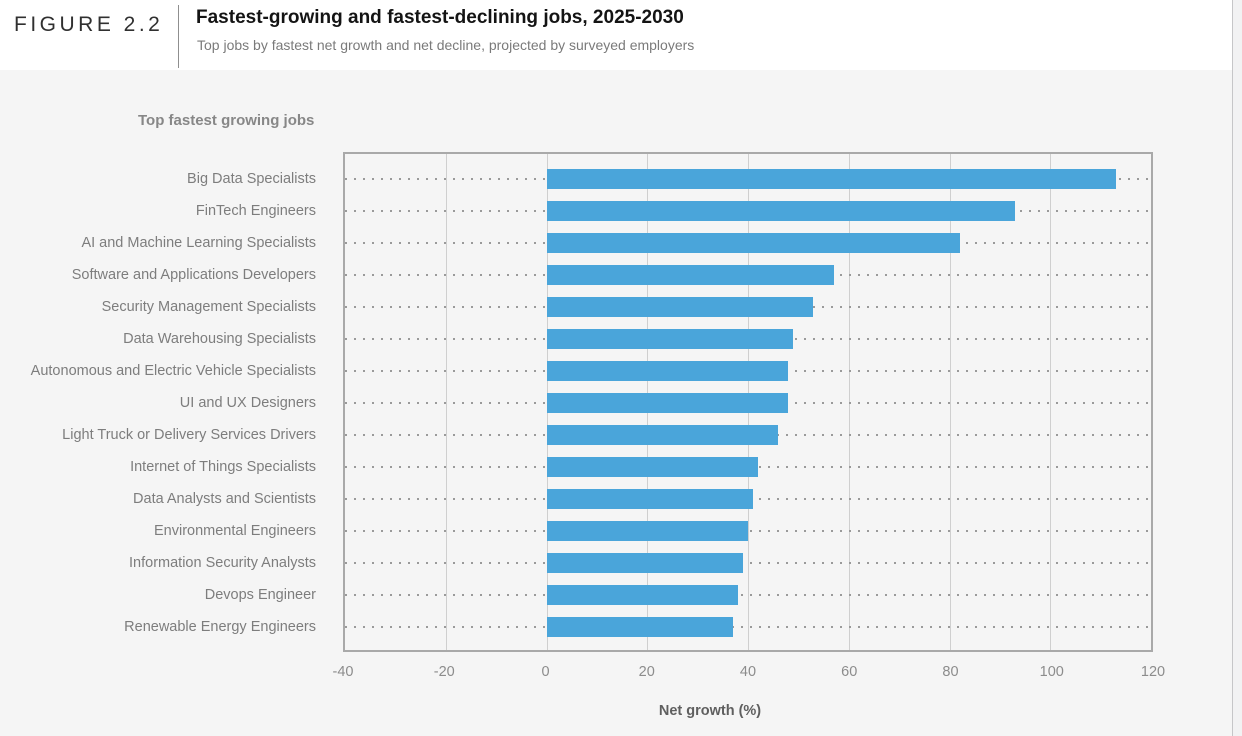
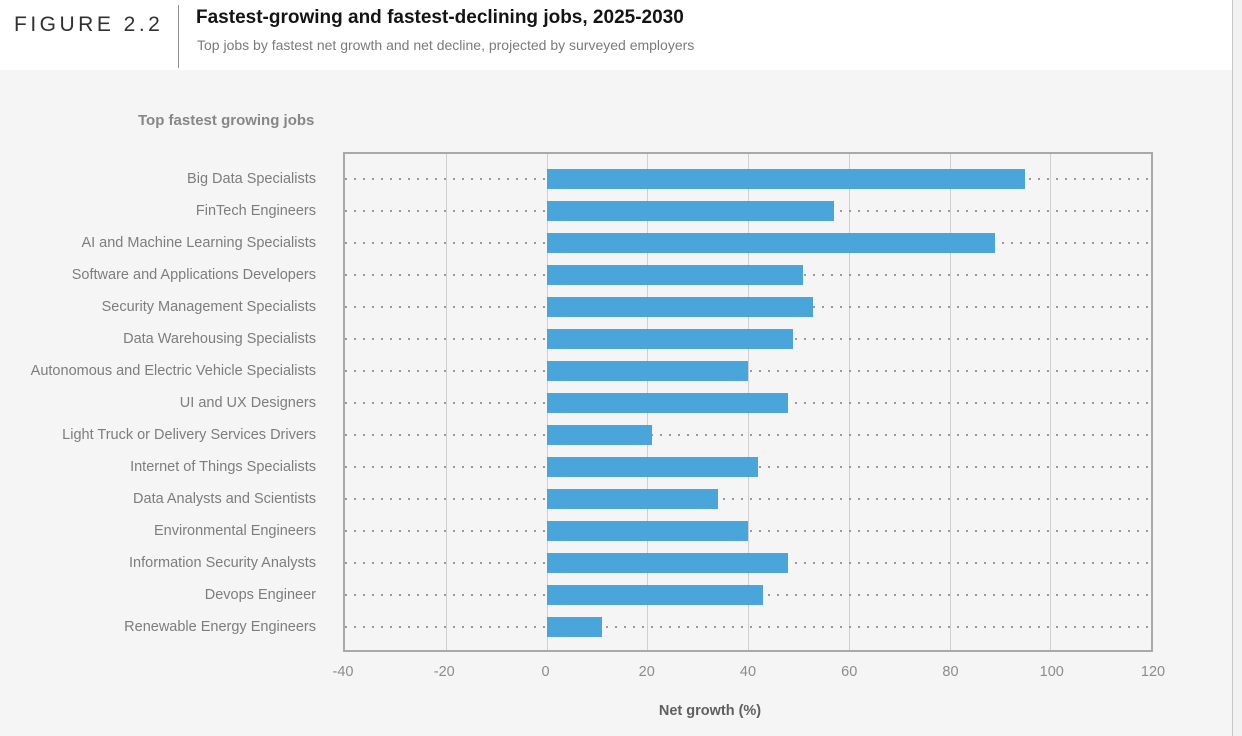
Big Data Specialists: 113 -> 95
FinTech Engineers: 93 -> 57
AI and Machine Learning Specialists: 82 -> 89
Software and Applications Developers: 57 -> 51
Autonomous and Electric Vehicle Specialists: 48 -> 40
Light Truck or Delivery Services Drivers: 46 -> 21
Data Analysts and Scientists: 41 -> 34
Information Security Analysts: 39 -> 48
Devops Engineer: 38 -> 43
Renewable Energy Engineers: 37 -> 11
